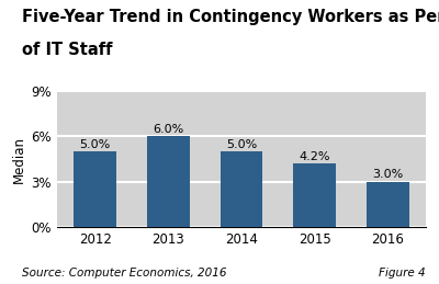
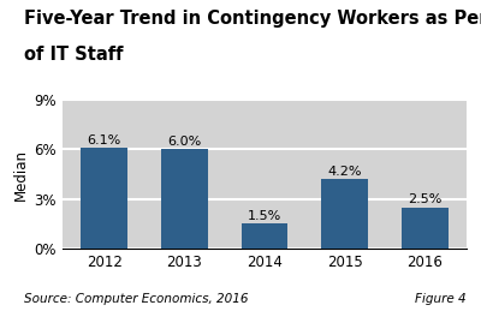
2012: 5.0% -> 6.1%
2014: 5.0% -> 1.5%
2016: 3.0% -> 2.5%
